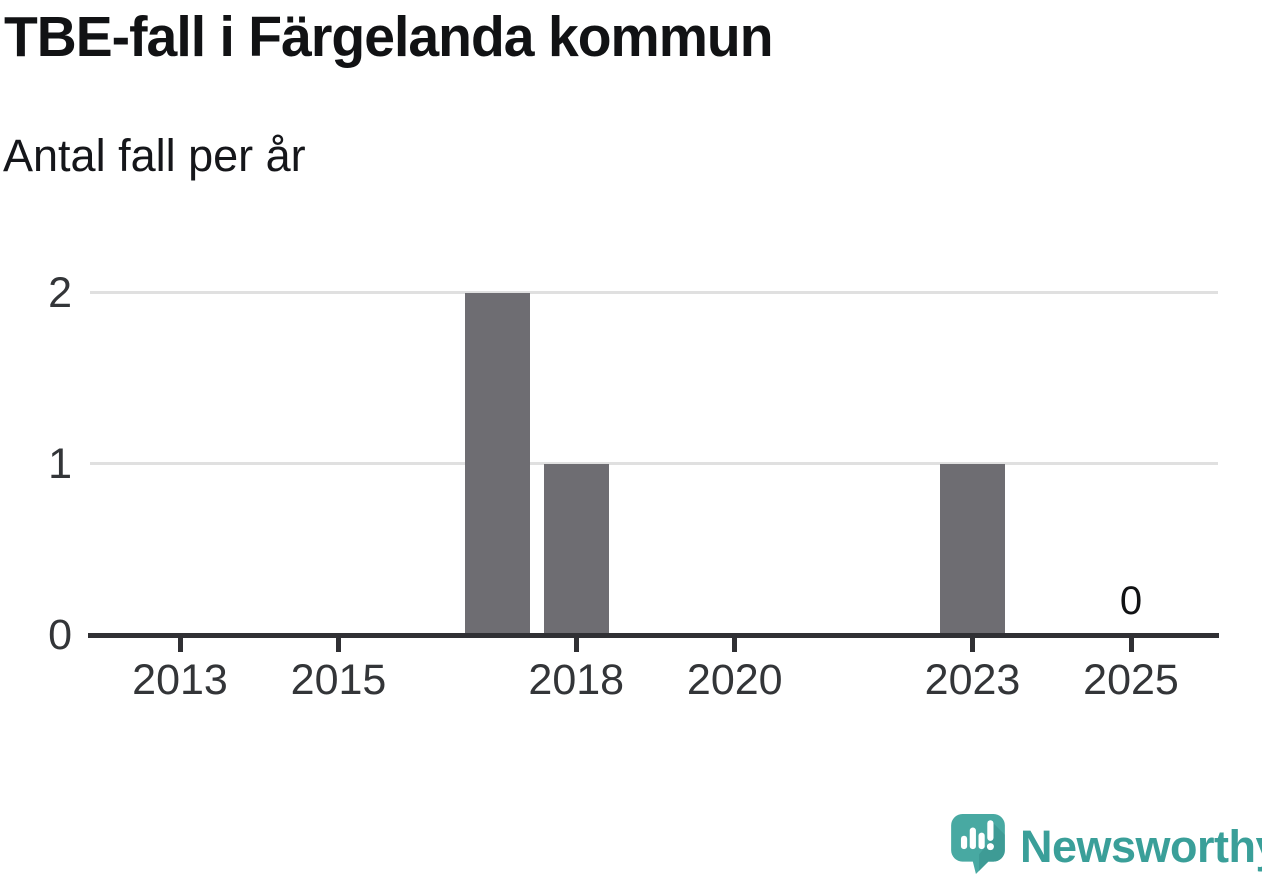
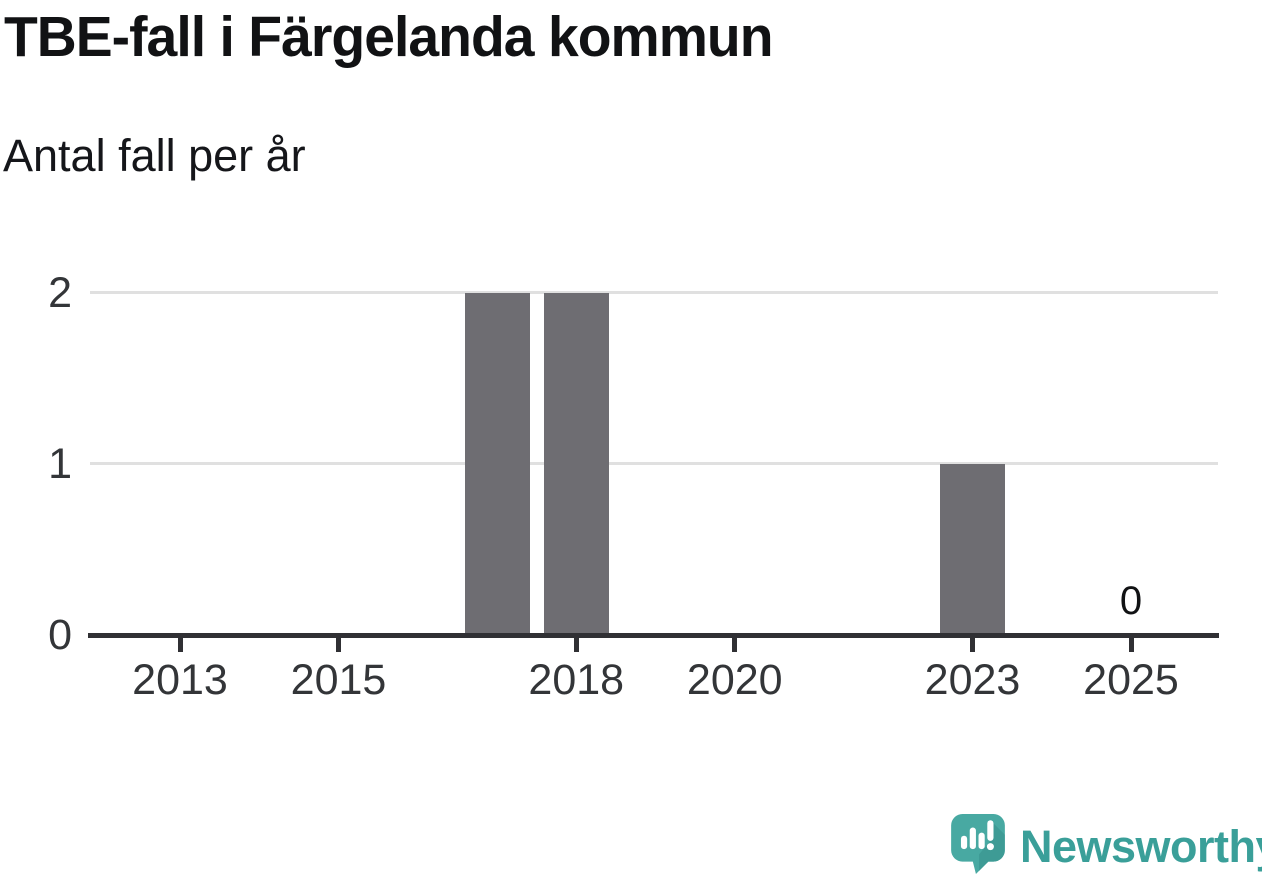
2018: 1 -> 2
